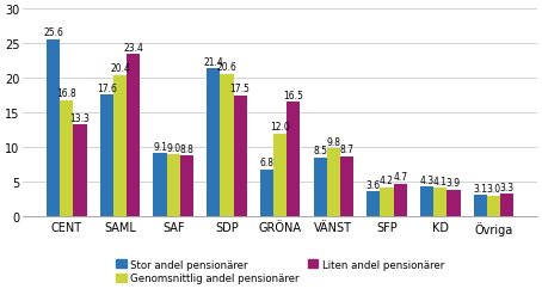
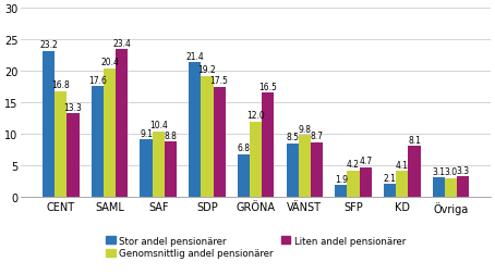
Stor andel pensionärer/CENT: 25.6 -> 23.2
Genomsnittlig andel pensionärer/SAF: 9.0 -> 10.4
Genomsnittlig andel pensionärer/SDP: 20.6 -> 19.2
Stor andel pensionärer/SFP: 3.6 -> 1.9
Stor andel pensionärer/KD: 4.3 -> 2.1
Liten andel pensionärer/KD: 3.9 -> 8.1
